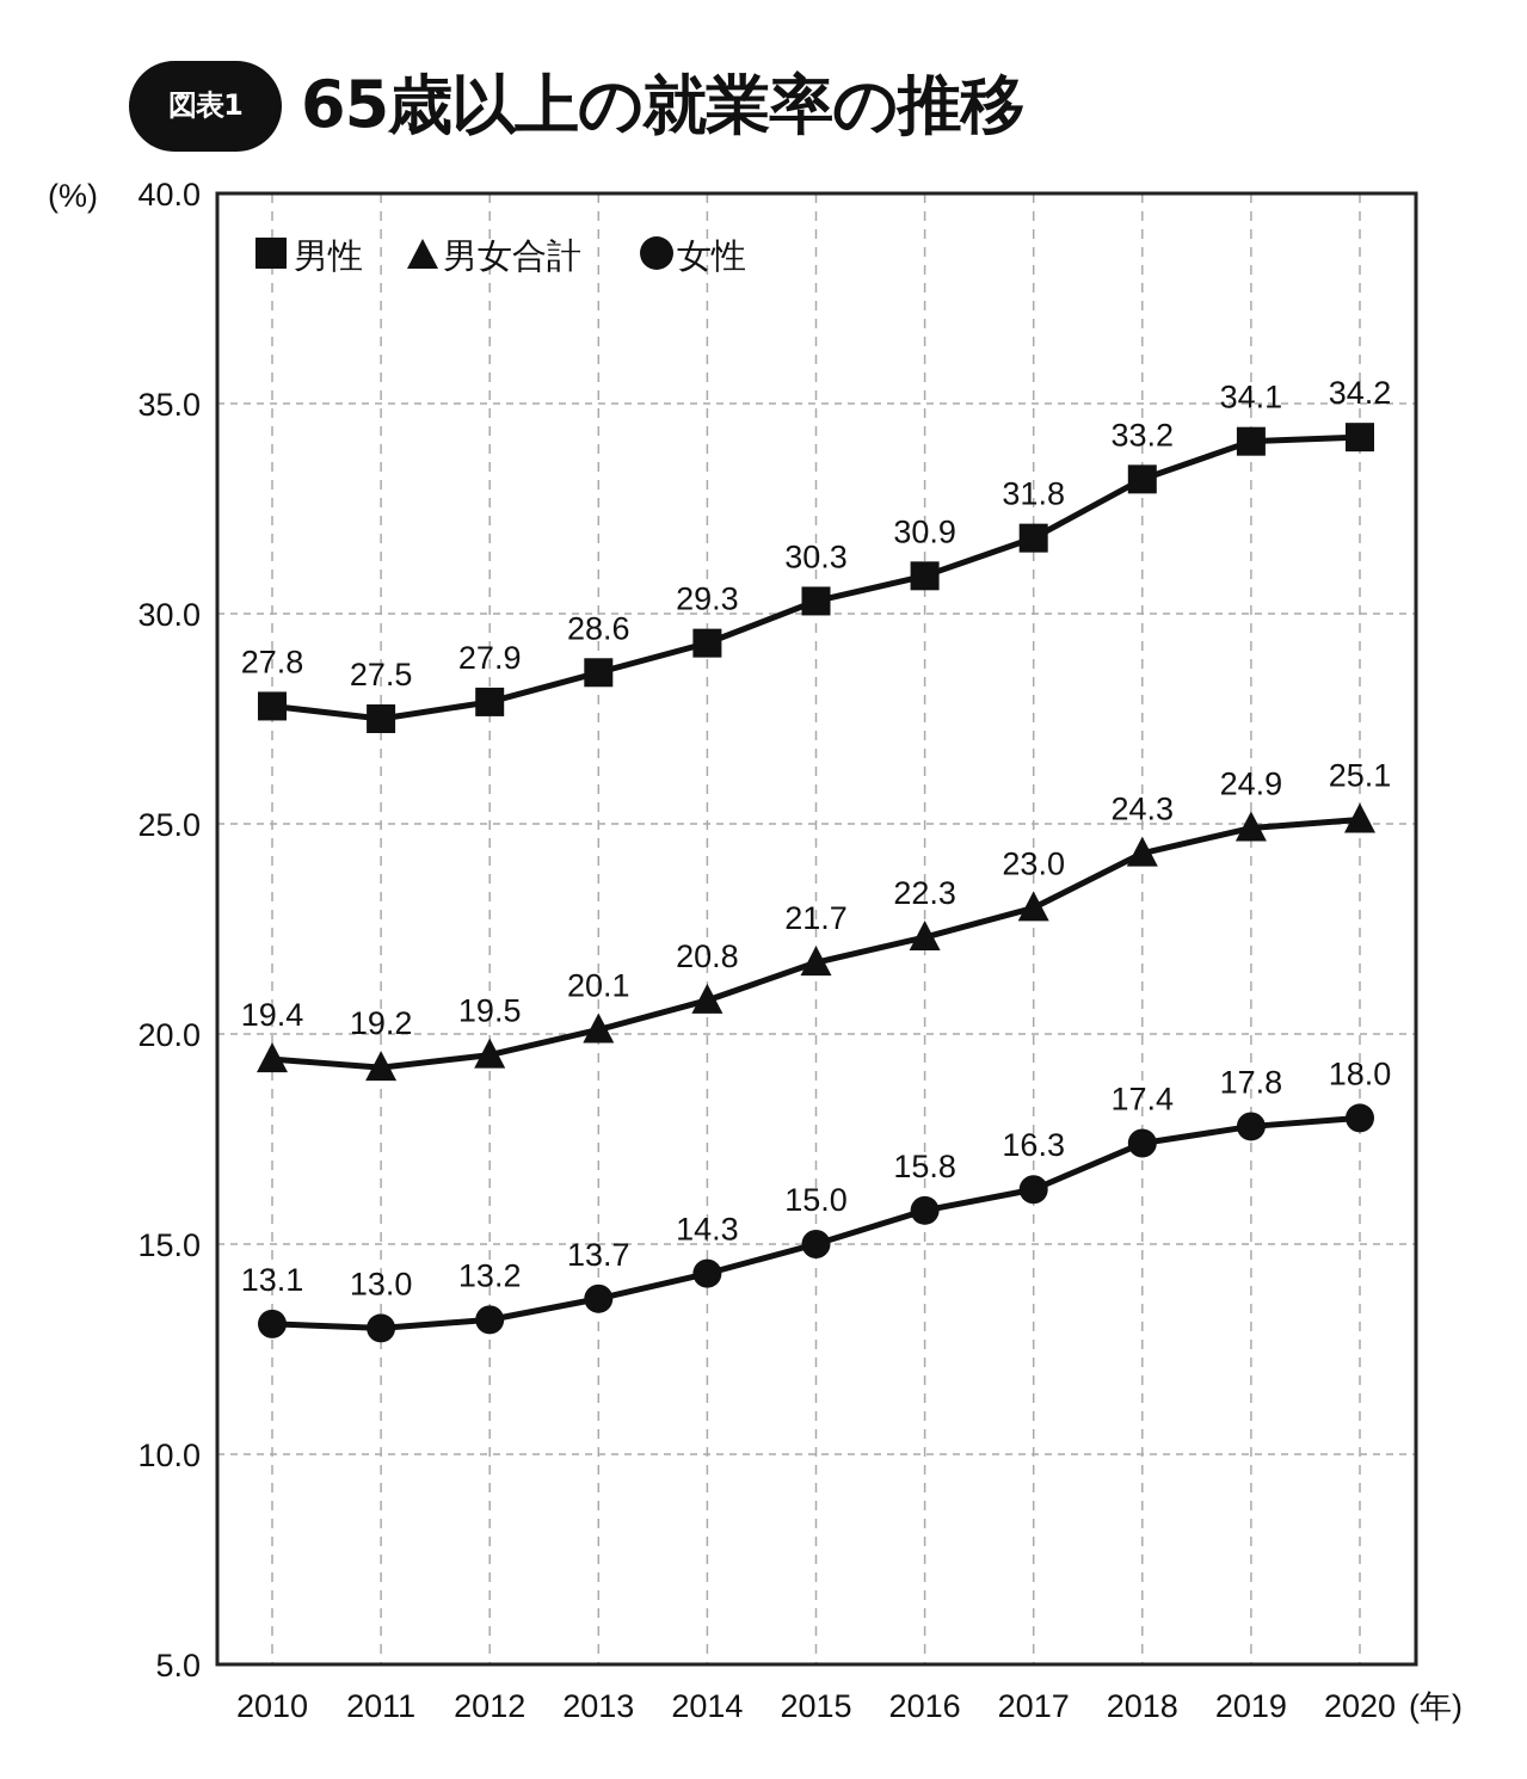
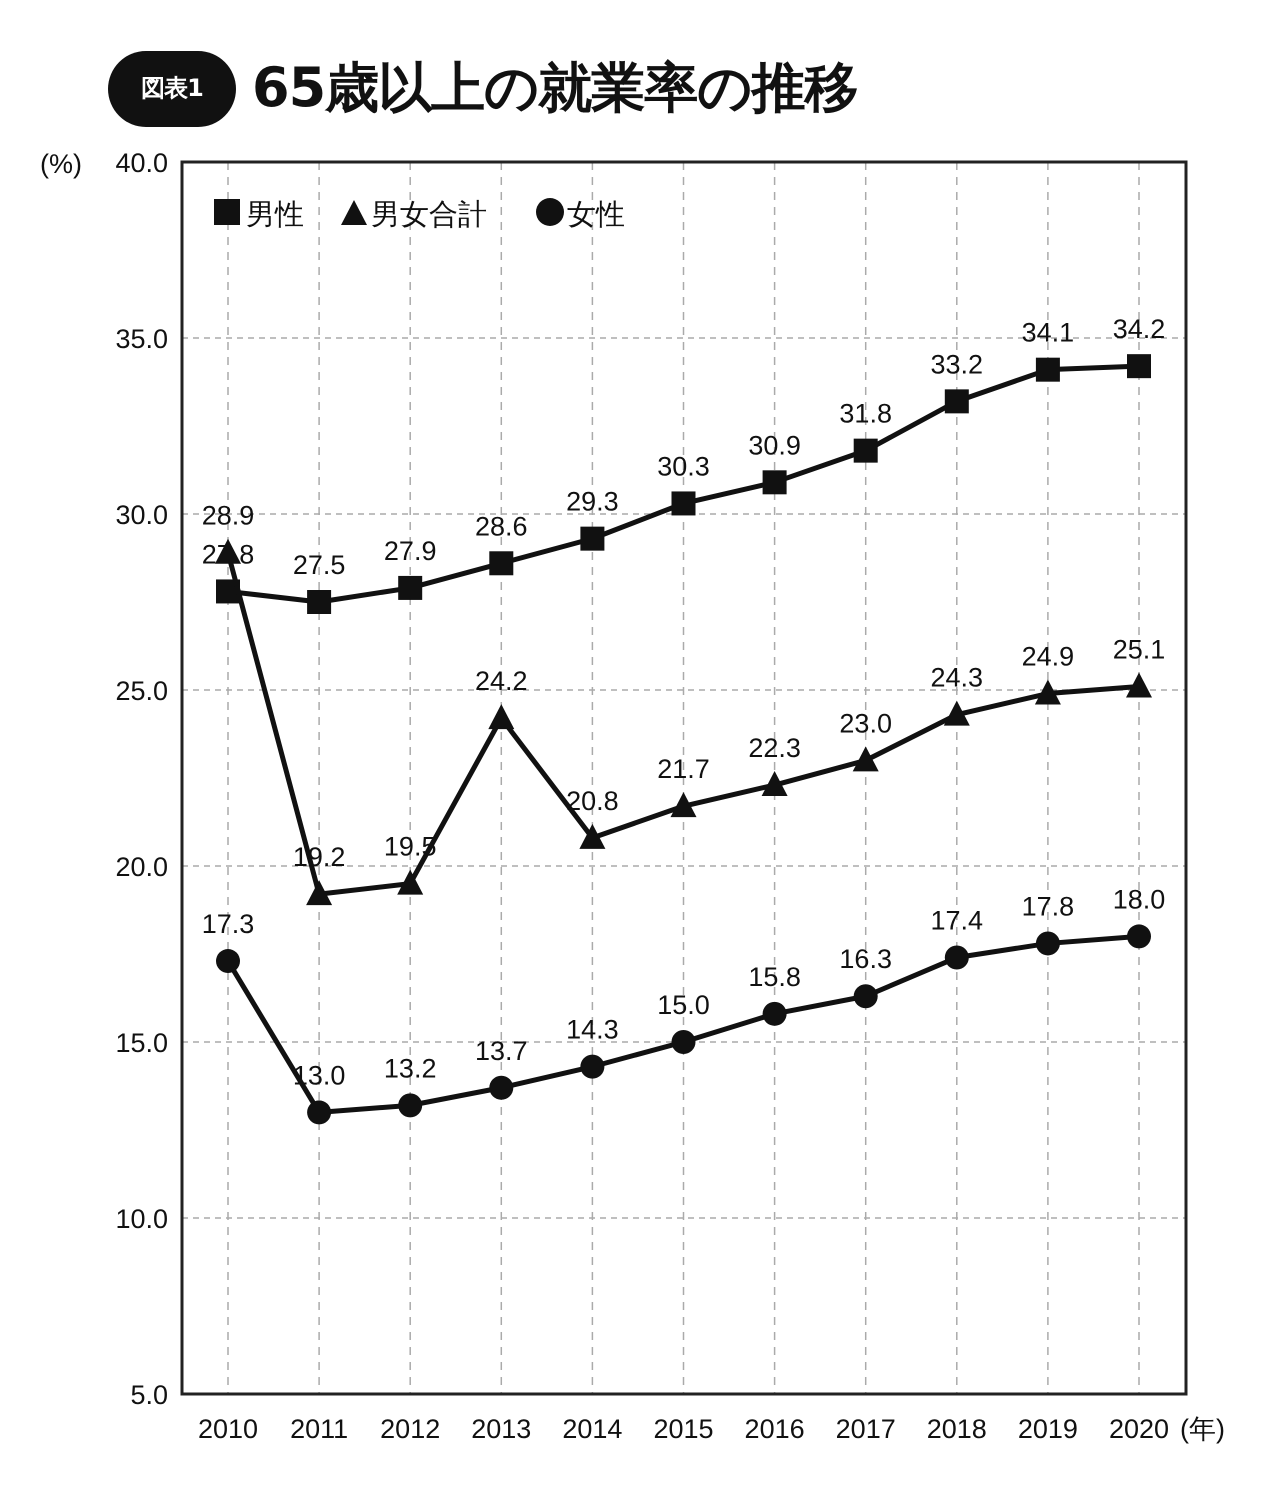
男女合計/2010: 19.4 -> 28.9
女性/2010: 13.1 -> 17.3
男女合計/2013: 20.1 -> 24.2
